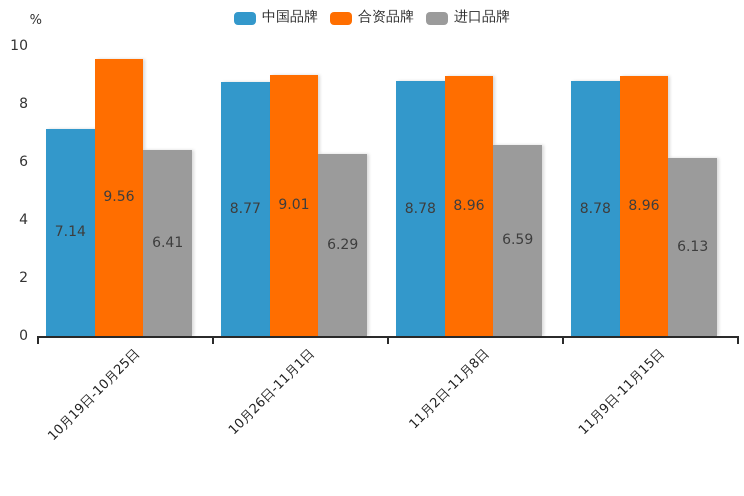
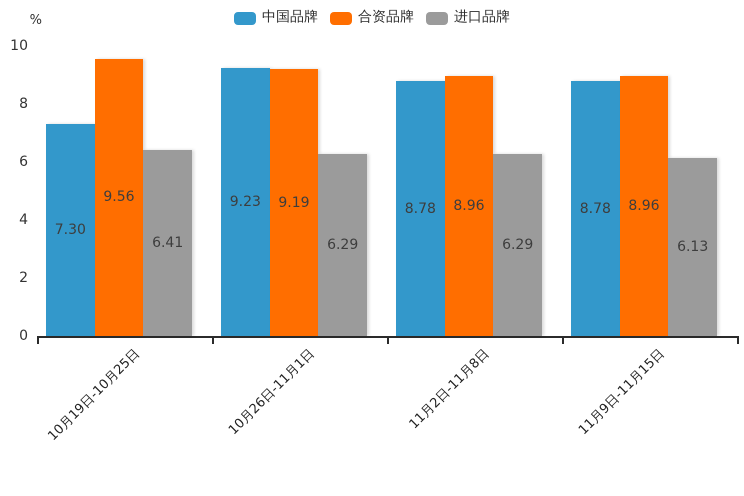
中国品牌/10月19日-10月25日: 7.14 -> 7.30
中国品牌/10月26日-11月1日: 8.77 -> 9.23
合资品牌/10月26日-11月1日: 9.01 -> 9.19
进口品牌/11月2日-11月8日: 6.59 -> 6.29
